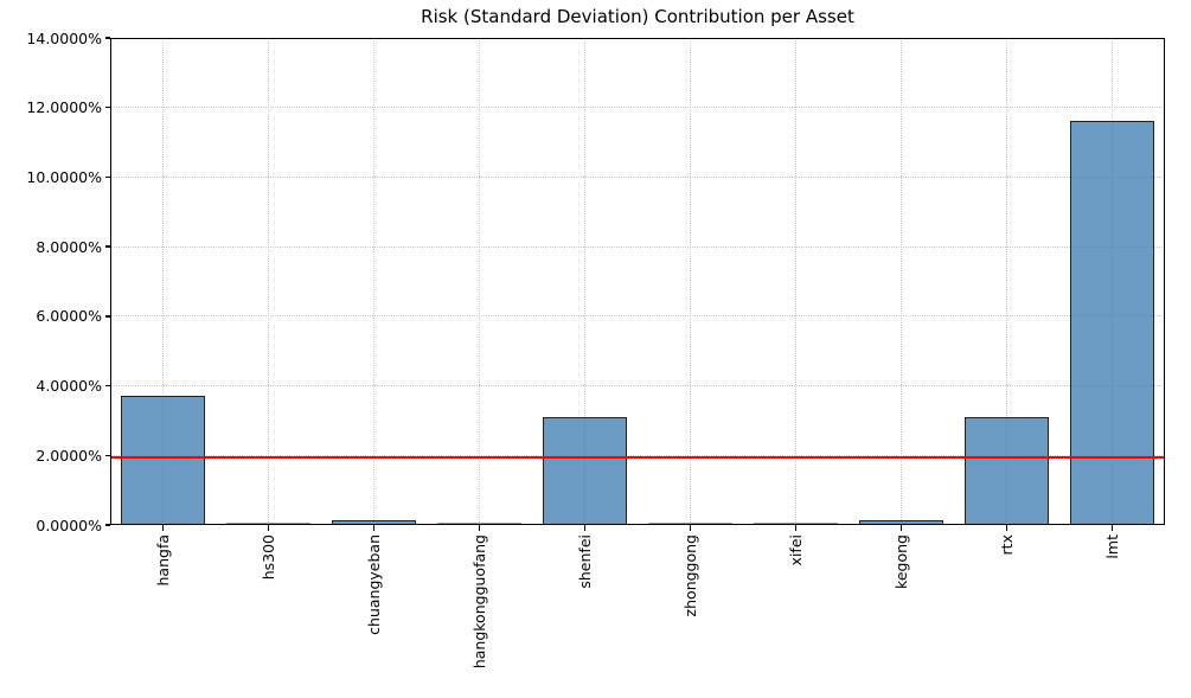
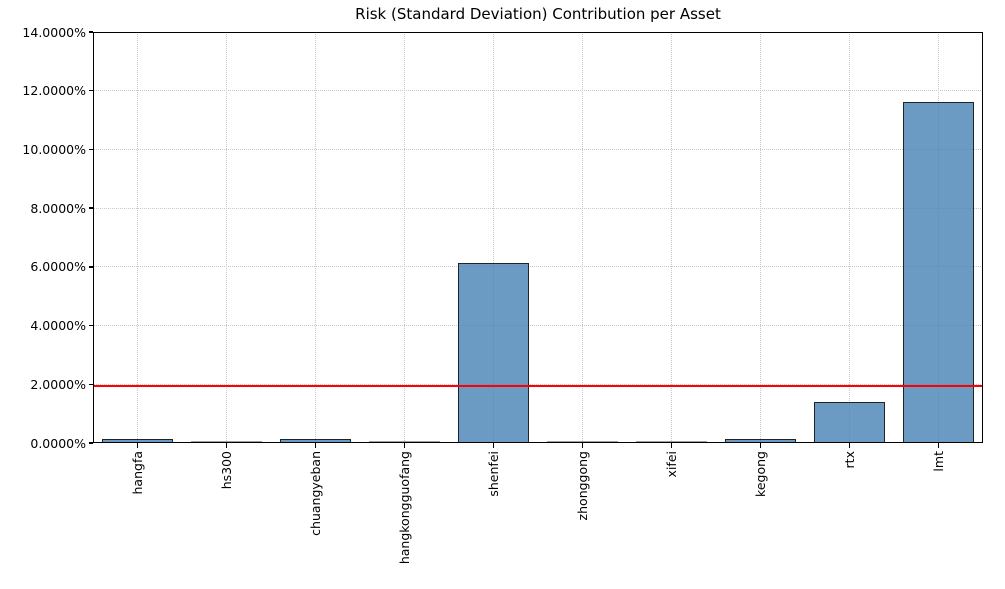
hangfa: 3.7% -> 0.1%
shenfei: 3.1% -> 6.1%
rtx: 3.1% -> 1.4%
